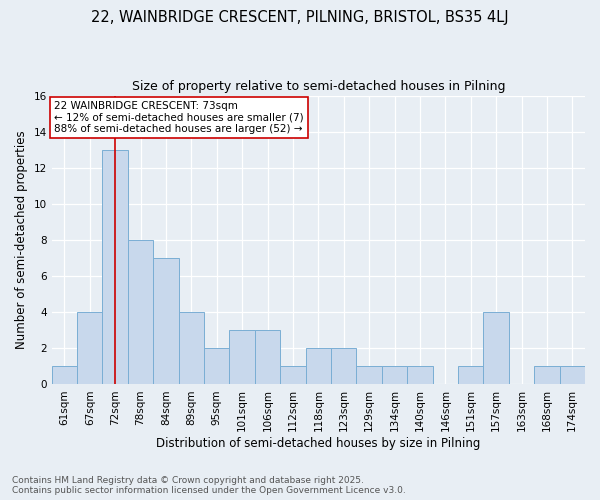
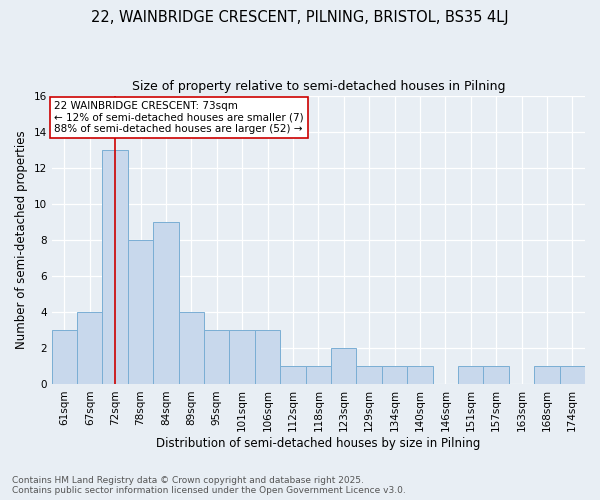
61sqm: 1 -> 3
84sqm: 7 -> 9
95sqm: 2 -> 3
118sqm: 2 -> 1
157sqm: 4 -> 1
